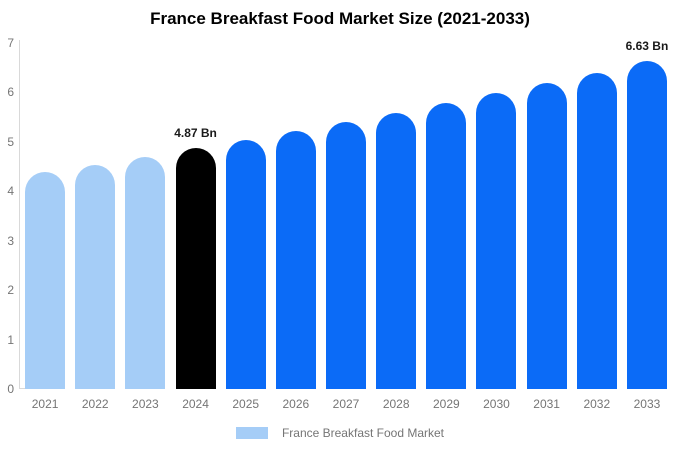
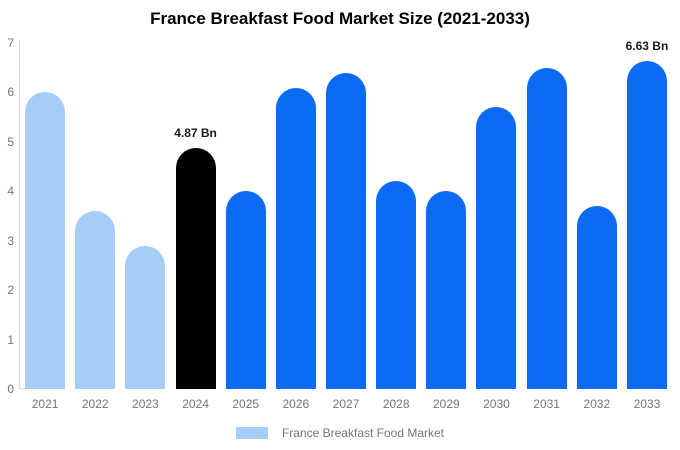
2021: 4.4 -> 6.0
2022: 4.5 -> 3.6
2023: 4.7 -> 2.9
2025: 5.0 -> 4.0
2026: 5.2 -> 6.1
2027: 5.4 -> 6.4
2028: 5.6 -> 4.2
2029: 5.8 -> 4.0
2030: 6.0 -> 5.7
2031: 6.2 -> 6.5
2032: 6.4 -> 3.7
